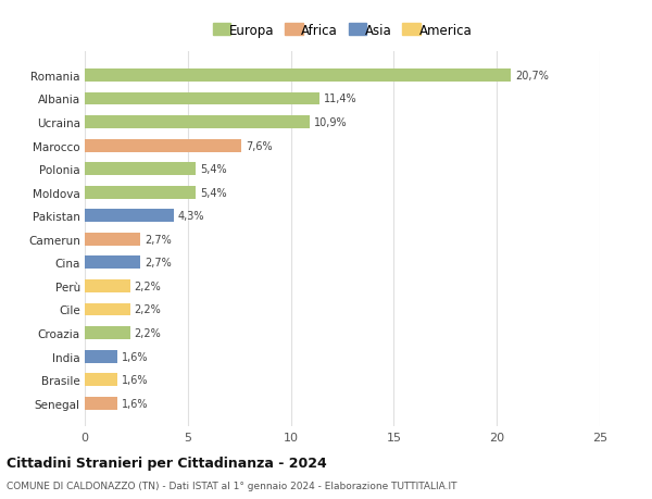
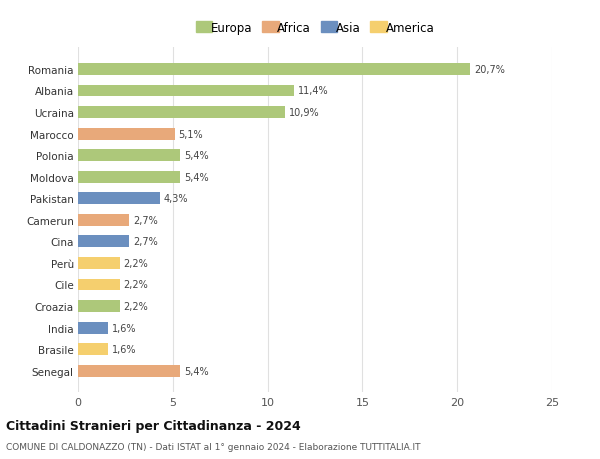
Marocco: 7,6% -> 5,1%
Senegal: 1,6% -> 5,4%
